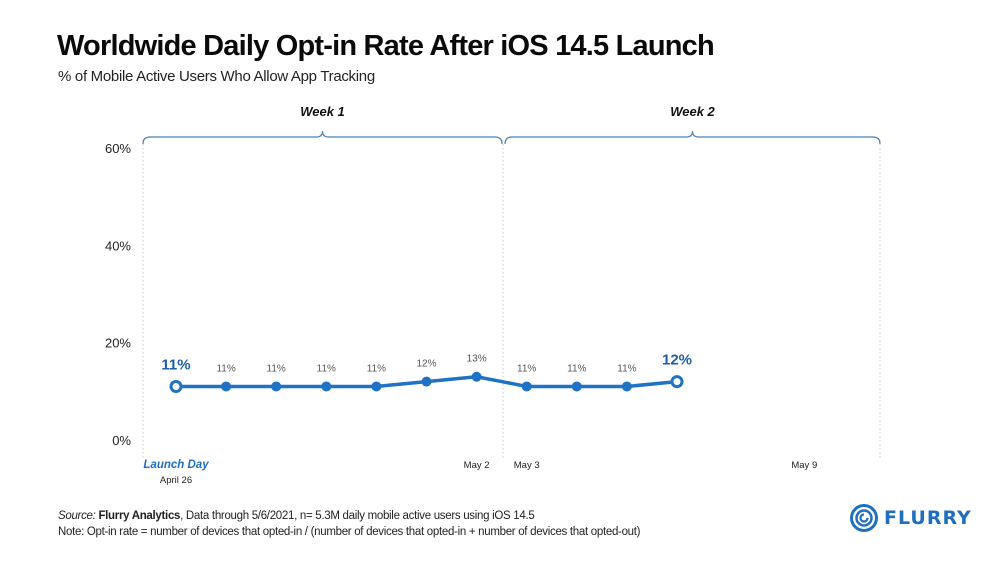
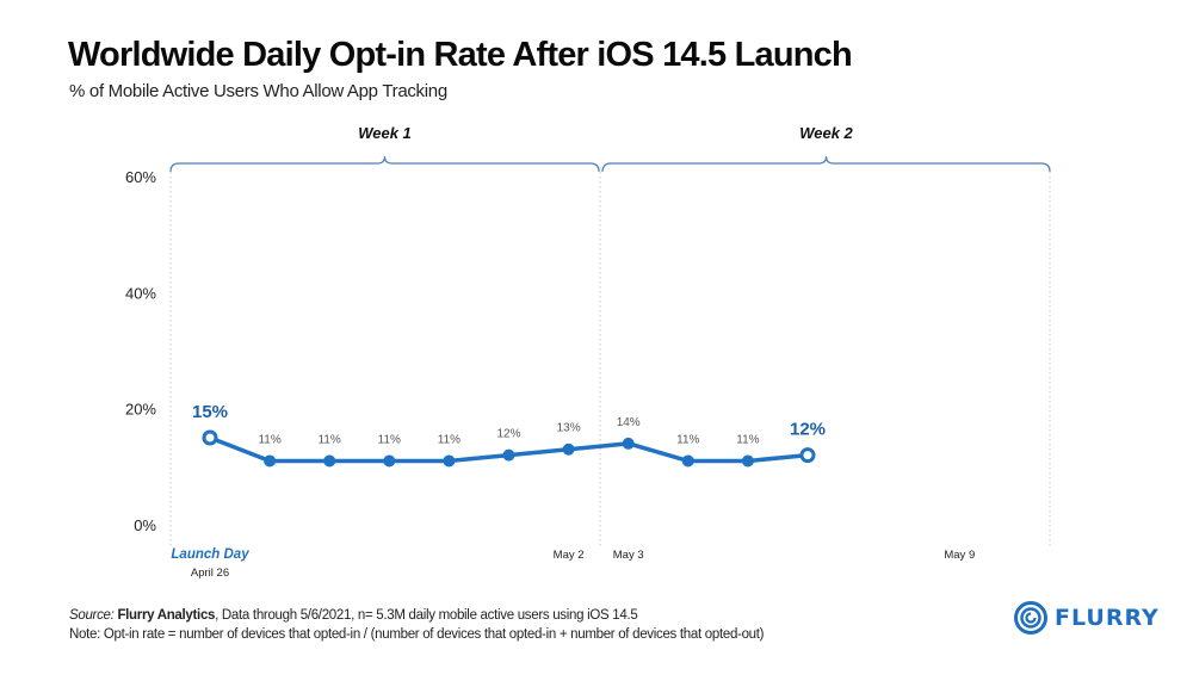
April 26: 11% -> 15%
May 3: 11% -> 14%
